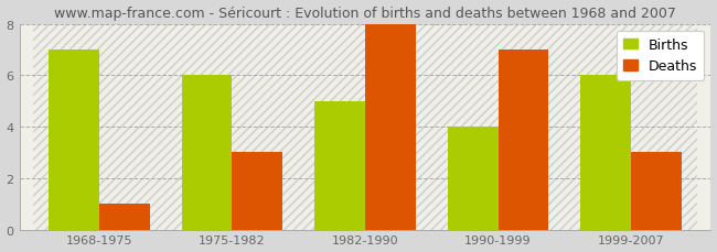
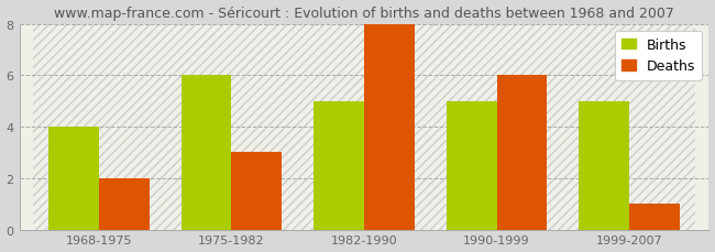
Births/1968-1975: 7 -> 4
Deaths/1968-1975: 1 -> 2
Births/1990-1999: 4 -> 5
Deaths/1990-1999: 7 -> 6
Births/1999-2007: 6 -> 5
Deaths/1999-2007: 3 -> 1
